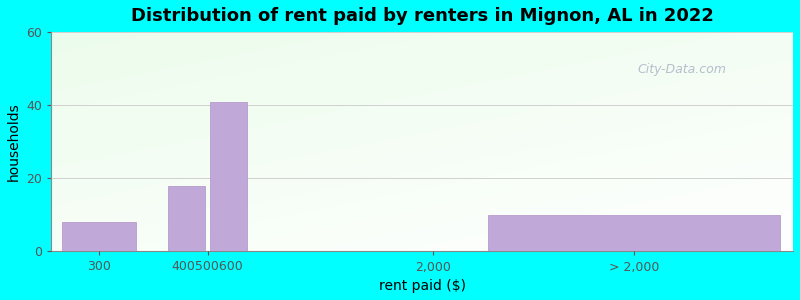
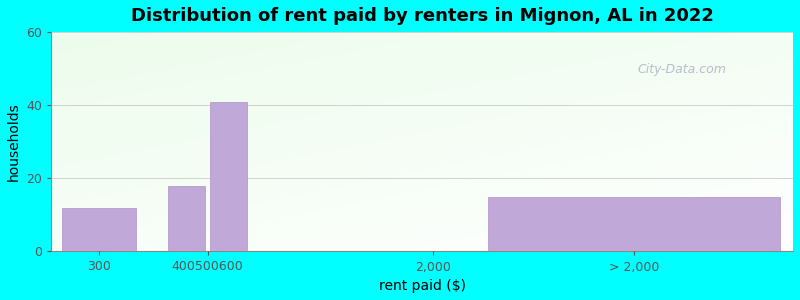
300: 8 -> 12
> 2,000: 10 -> 15
